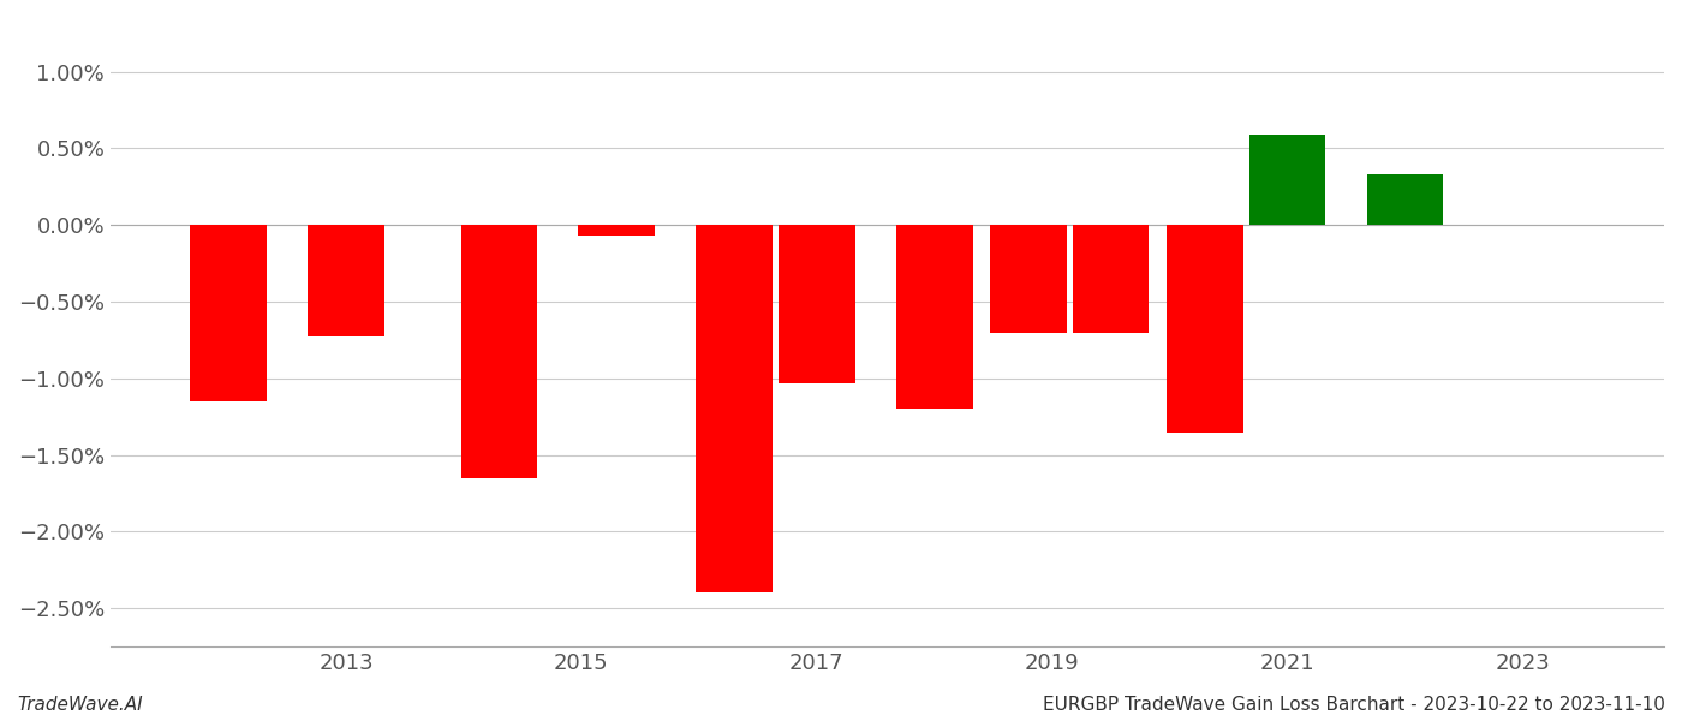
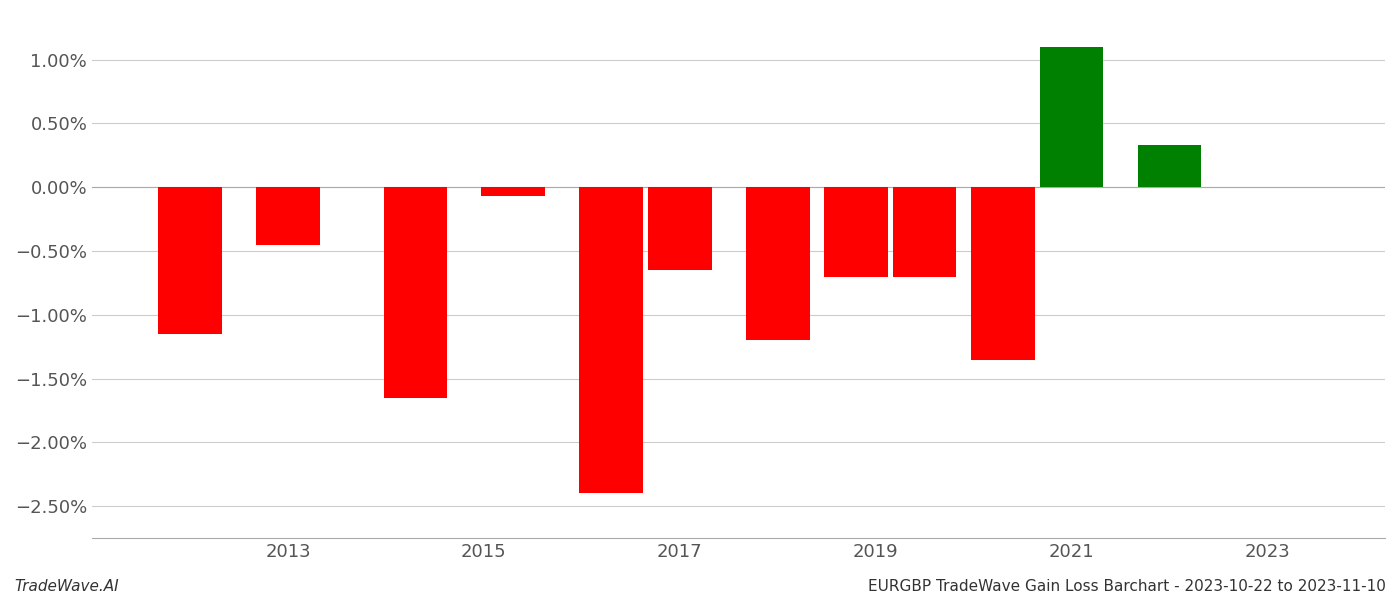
2013: -0.73% -> -0.45%
2017: -1.03% -> -0.65%
2021: 0.59% -> 1.10%
